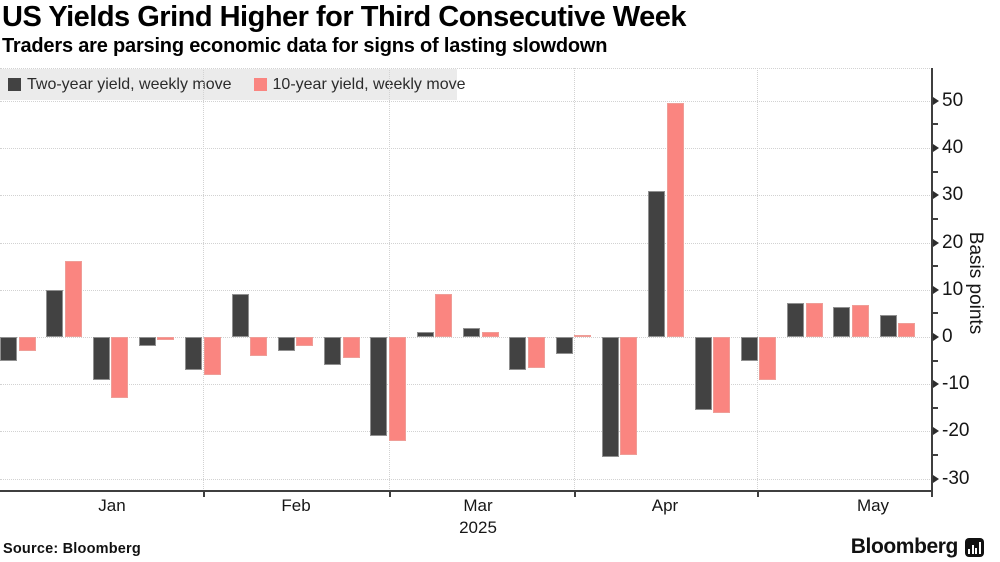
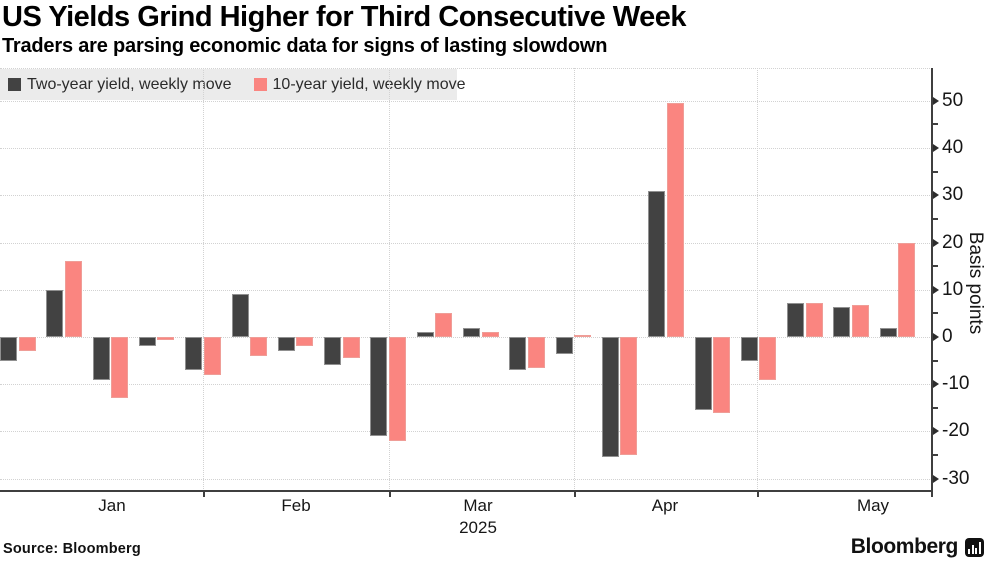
10-year yield, weekly move/10: 9 -> 5
Two-year yield, weekly move/20: 5 -> 2
10-year yield, weekly move/20: 3 -> 20
